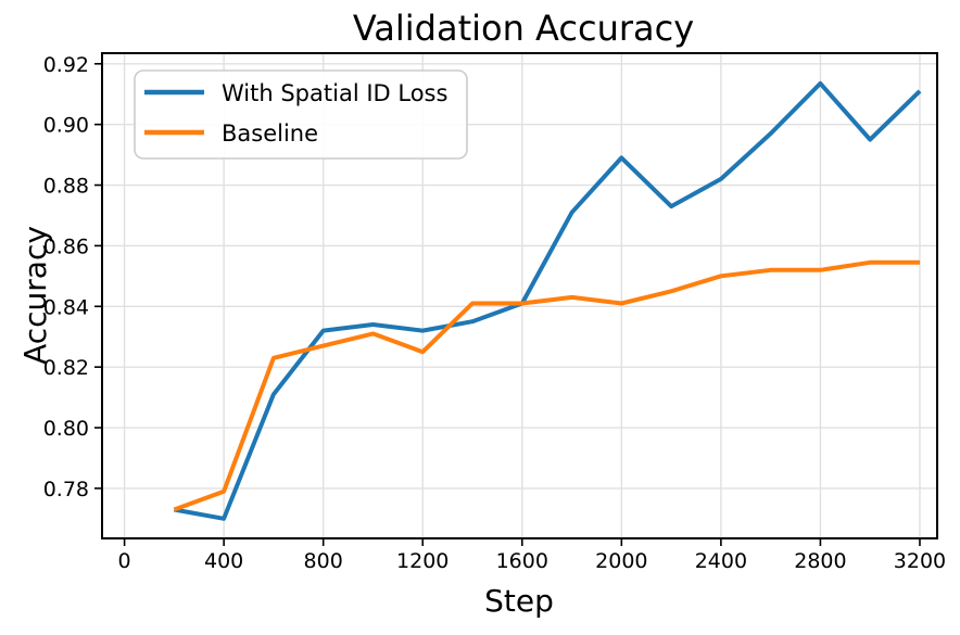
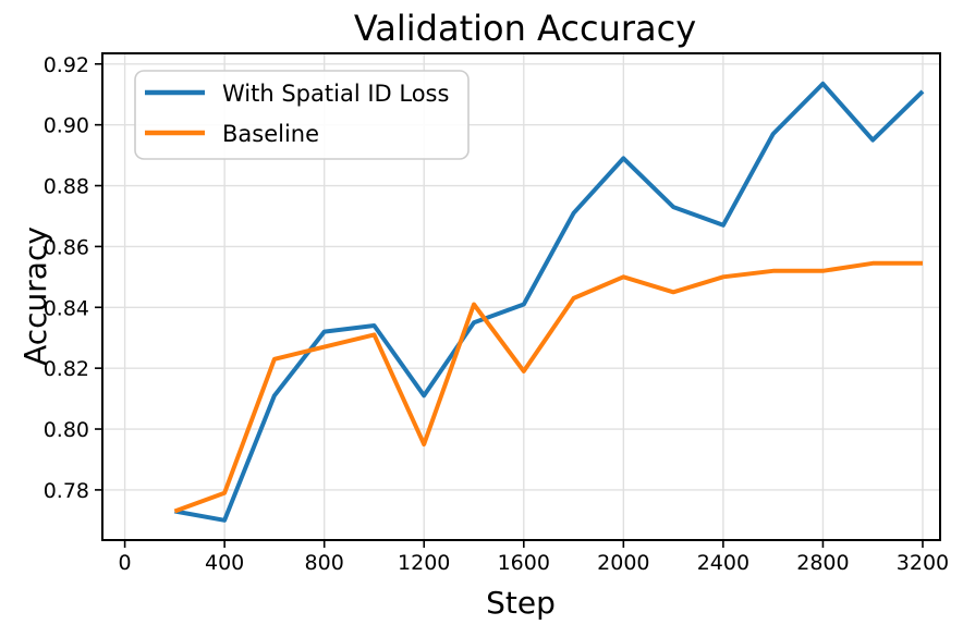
With Spatial ID Loss/1200: 0.832 -> 0.811
Baseline/1200: 0.825 -> 0.795
Baseline/1600: 0.841 -> 0.819
Baseline/2000: 0.841 -> 0.850
With Spatial ID Loss/2400: 0.882 -> 0.867
